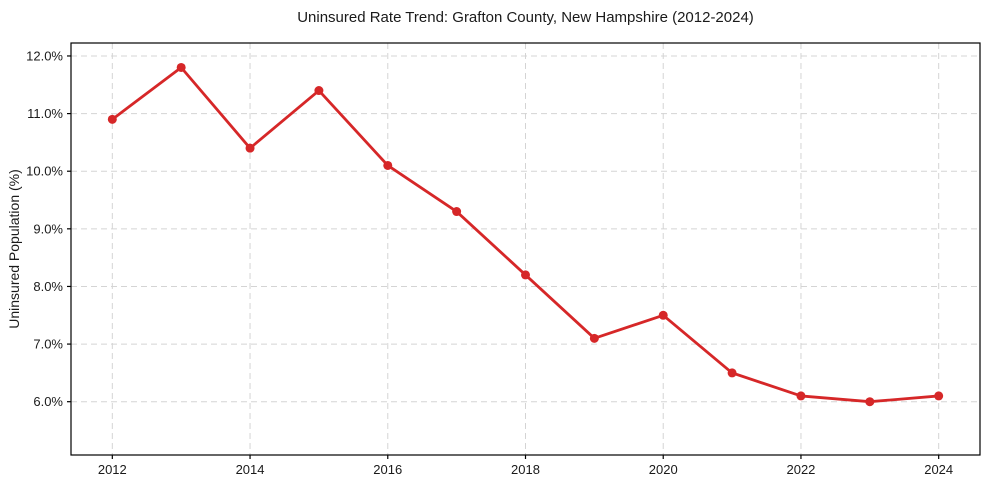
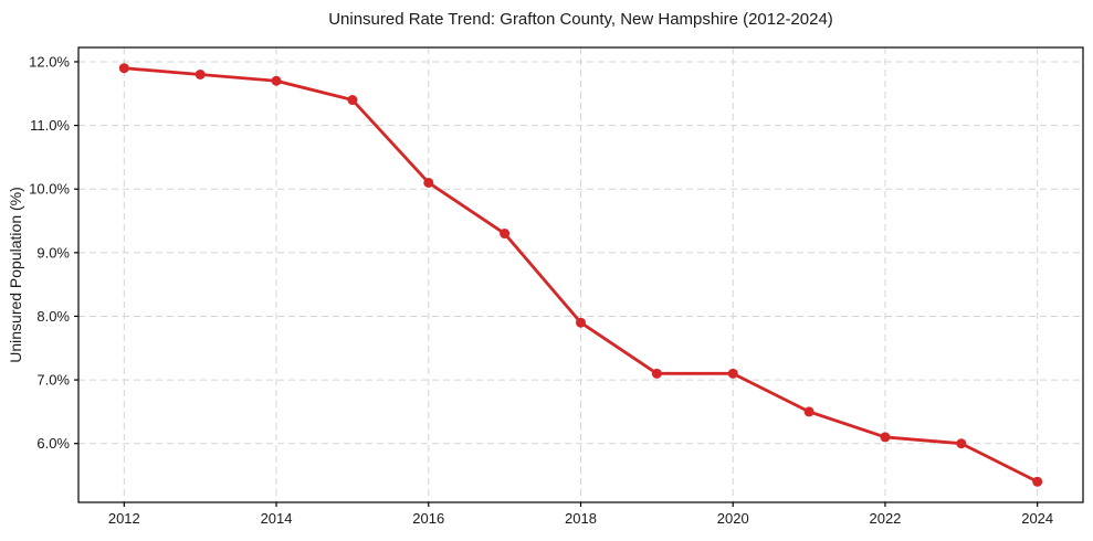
2012: 10.9% -> 11.9%
2014: 10.4% -> 11.7%
2018: 8.2% -> 7.9%
2020: 7.5% -> 7.1%
2024: 6.1% -> 5.4%
